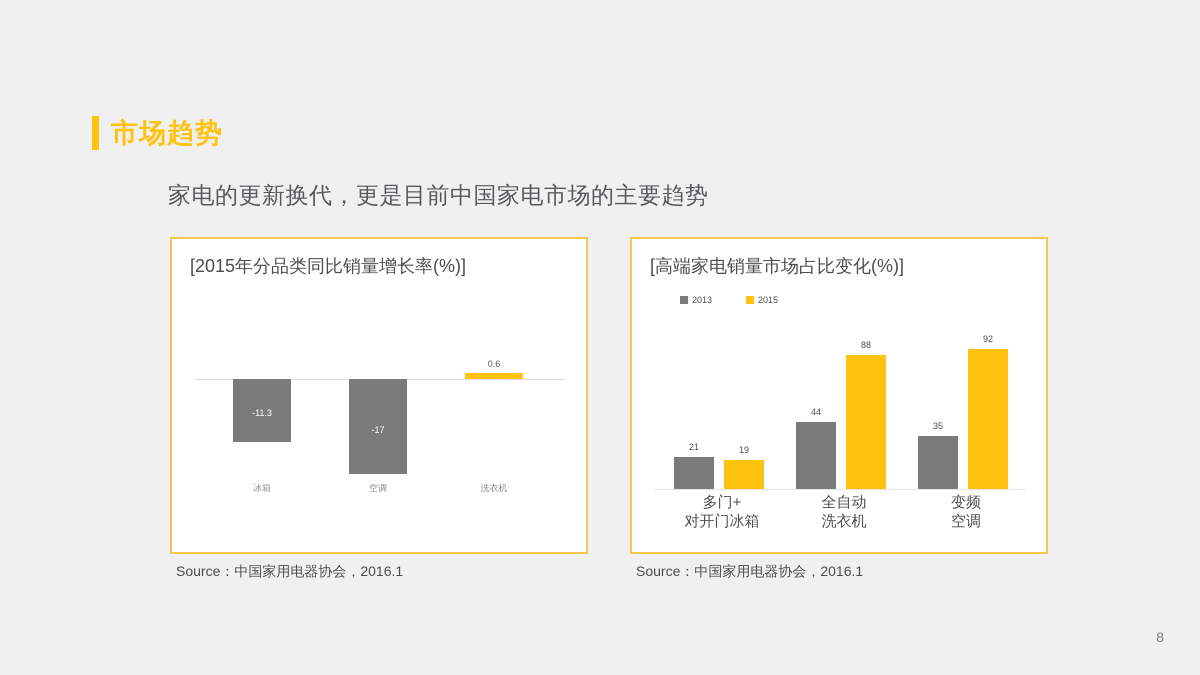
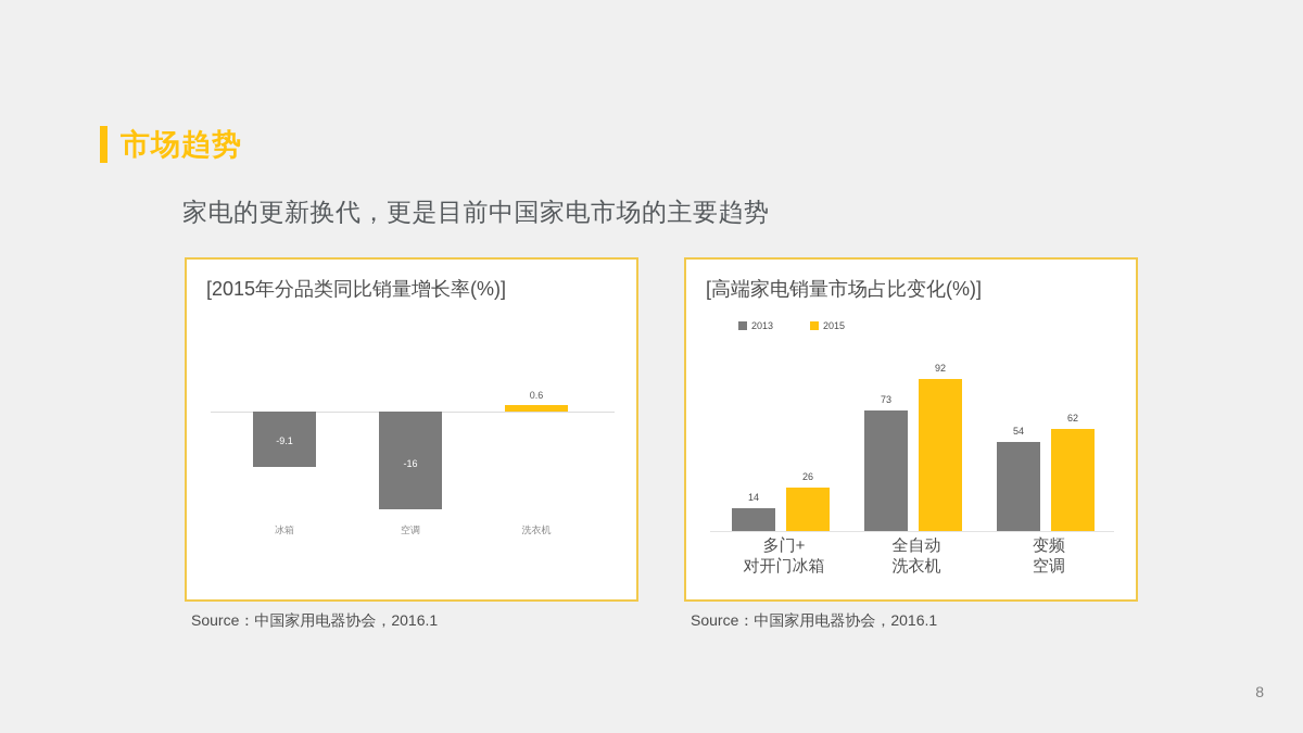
[2015年分品类同比销量增长率(%)]/冰箱: -11.3 -> -9.1
[2015年分品类同比销量增长率(%)]/空调: -17 -> -16
[高端家电销量市场占比变化(%)]/2013/多门+ 对开门冰箱: 21 -> 14
[高端家电销量市场占比变化(%)]/2015/多门+ 对开门冰箱: 19 -> 26
[高端家电销量市场占比变化(%)]/2013/全自动 洗衣机: 44 -> 73
[高端家电销量市场占比变化(%)]/2015/全自动 洗衣机: 88 -> 92
[高端家电销量市场占比变化(%)]/2013/变频 空调: 35 -> 54
[高端家电销量市场占比变化(%)]/2015/变频 空调: 92 -> 62
